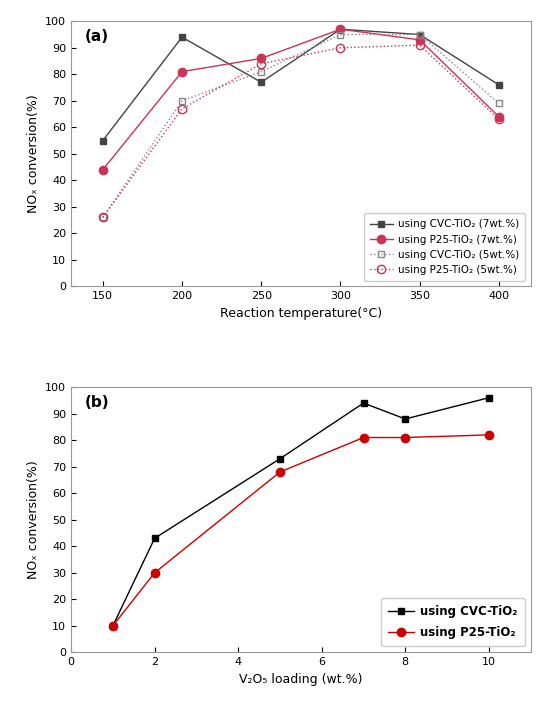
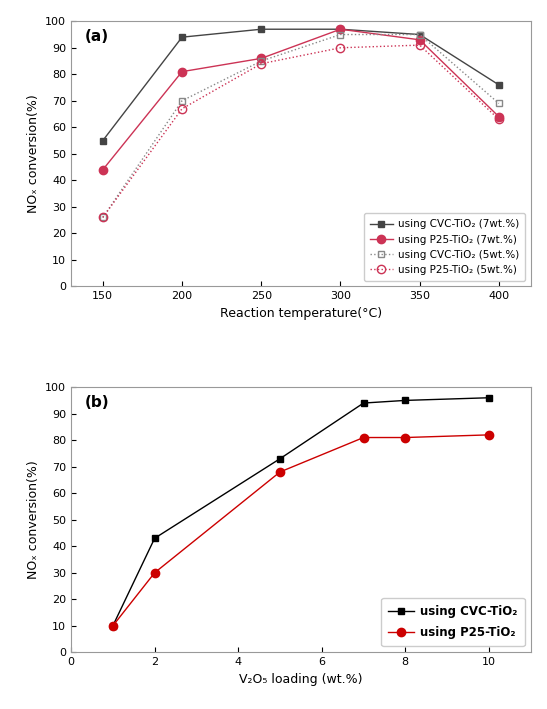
using CVC-TiO₂ (7wt.%)/250: 77 -> 97
using CVC-TiO₂ (5wt.%)/250: 81 -> 85
using CVC-TiO₂/8: 88 -> 95
